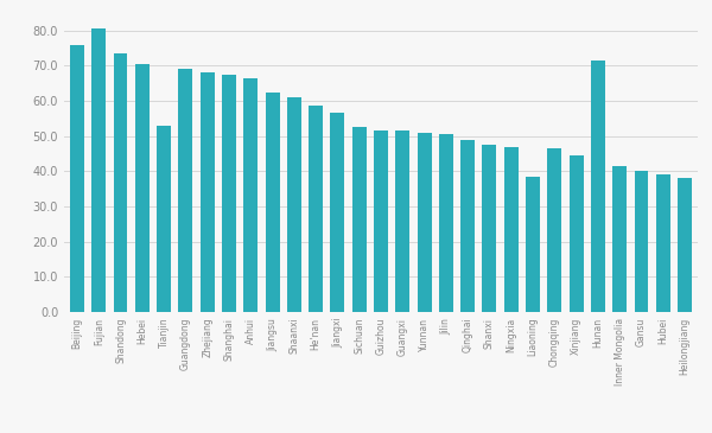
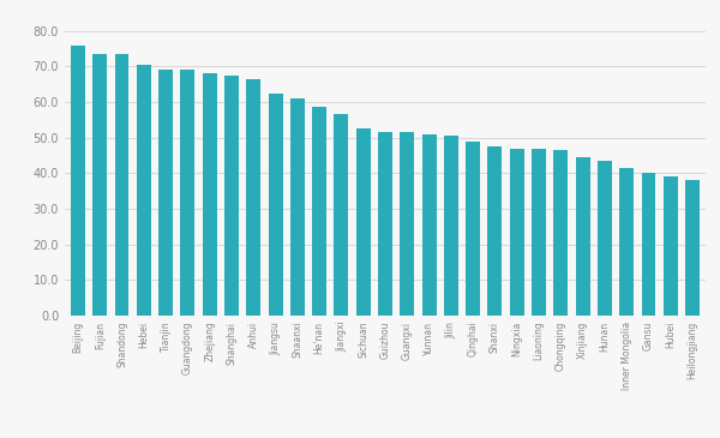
Fujian: 80.5 -> 73.5
Tianjin: 53.0 -> 69.0
Liaoning: 38.5 -> 47.0
Hunan: 71.5 -> 43.5
